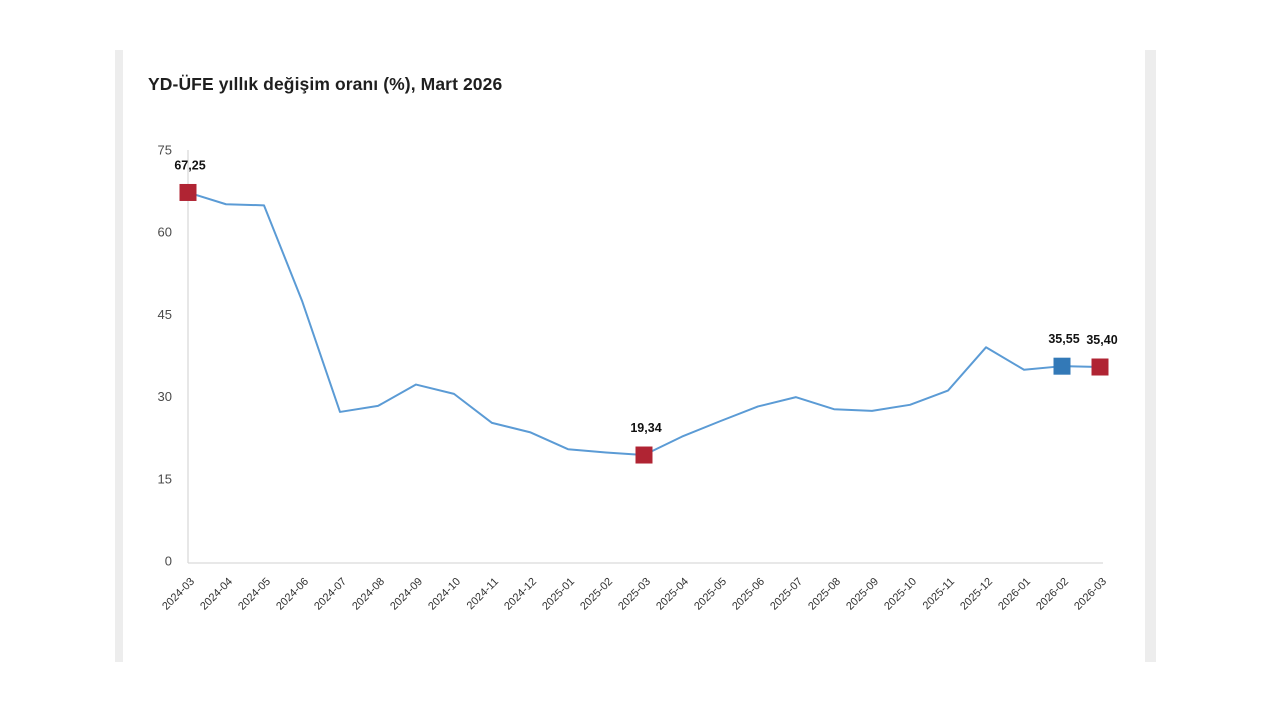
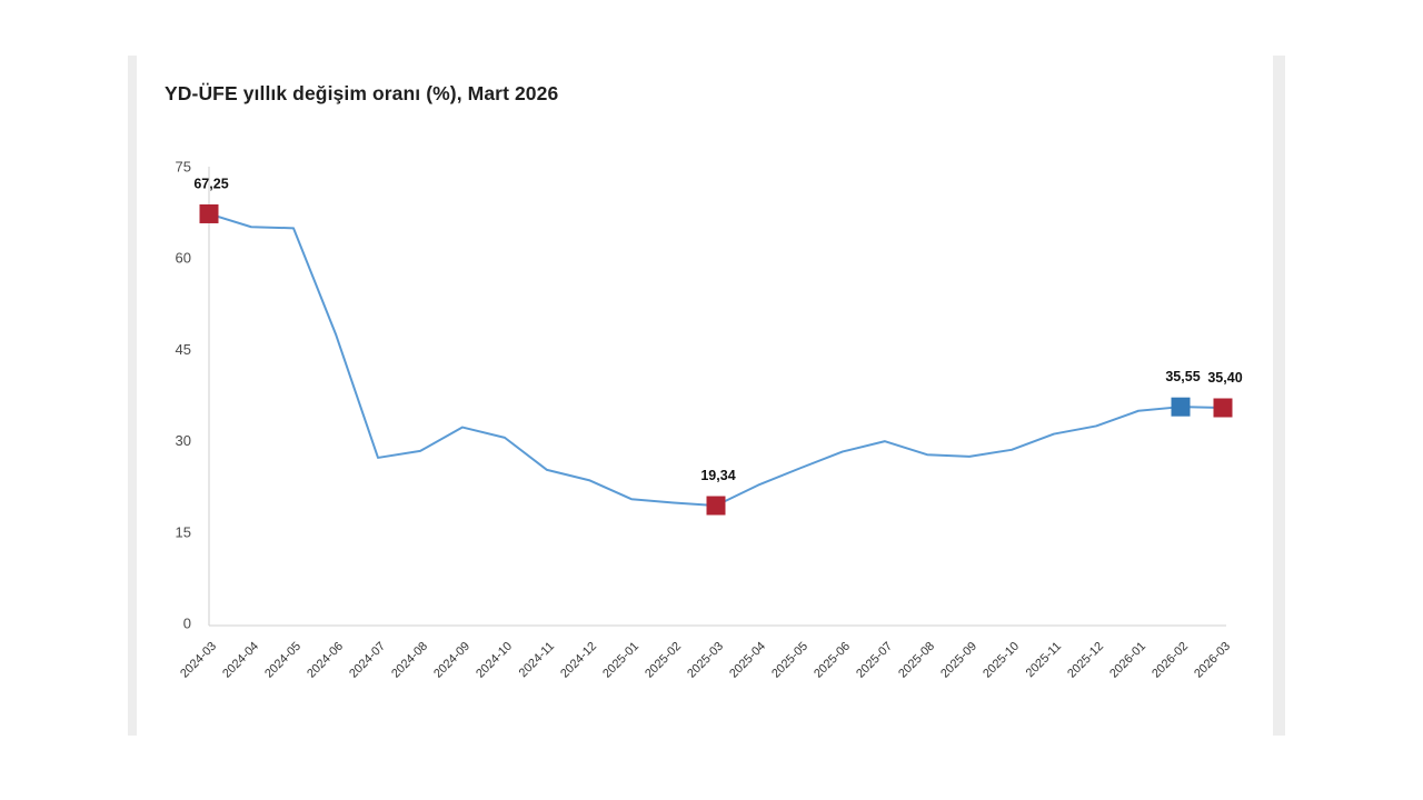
2025-12: 39 -> 32
